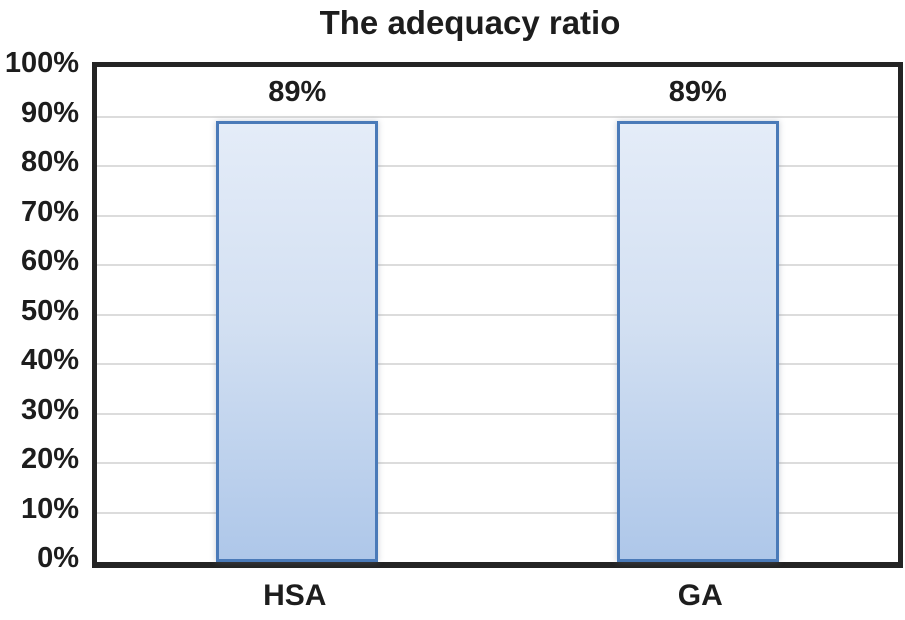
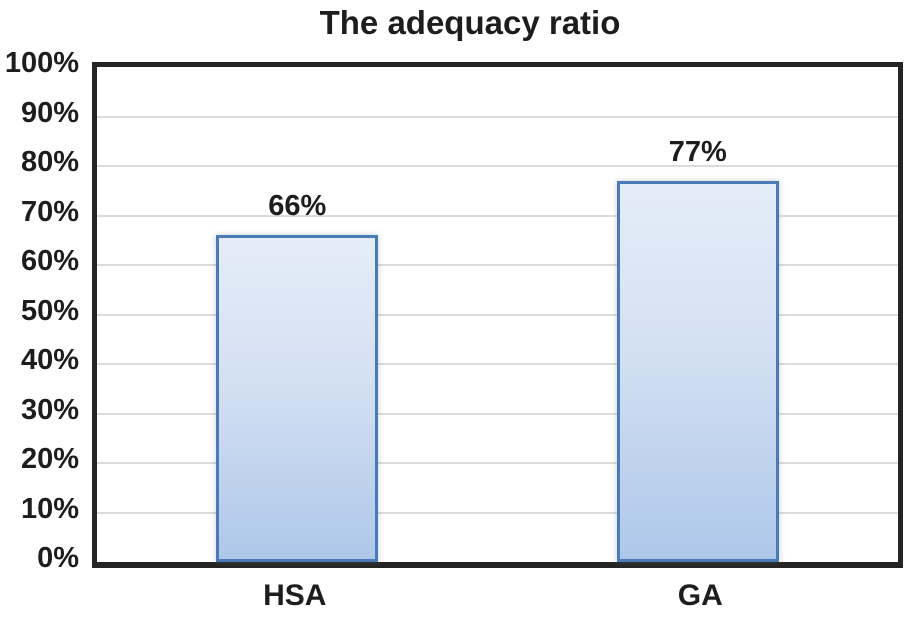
HSA: 89% -> 66%
GA: 89% -> 77%
